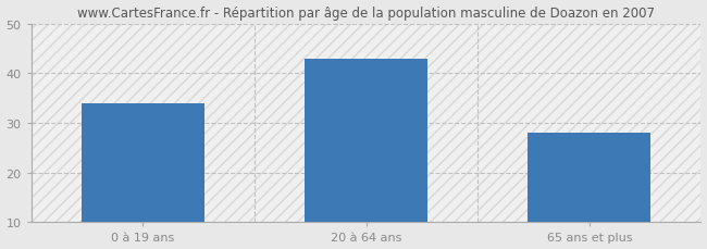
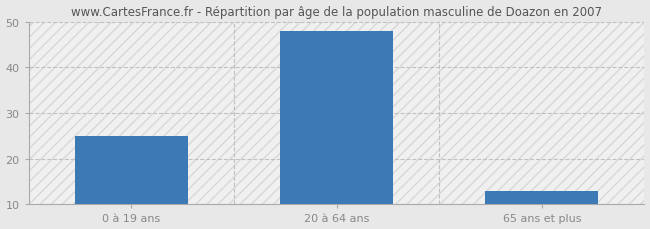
0 à 19 ans: 34 -> 25
20 à 64 ans: 43 -> 48
65 ans et plus: 28 -> 13
